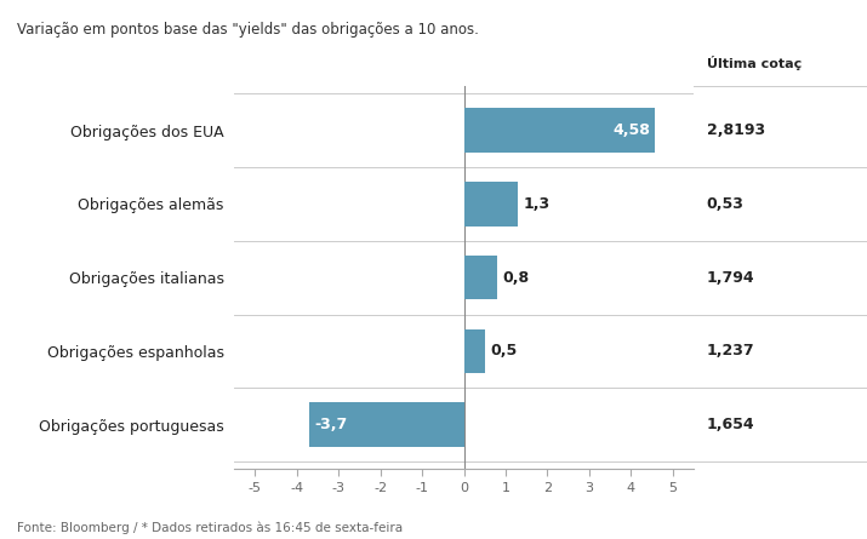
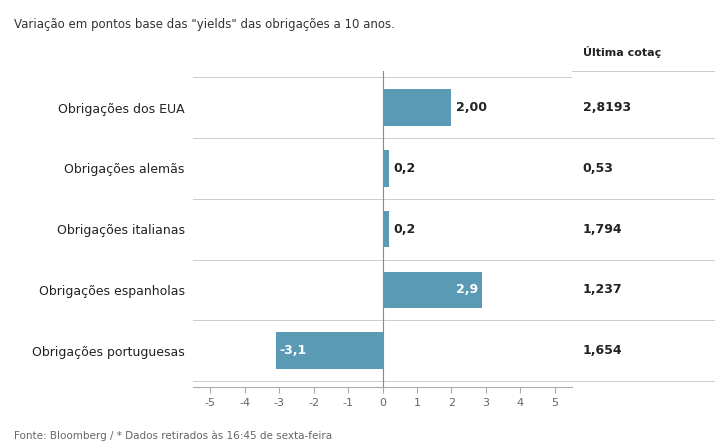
Obrigações dos EUA: 4,58 -> 2,00
Obrigações alemãs: 1,3 -> 0,2
Obrigações italianas: 0,8 -> 0,2
Obrigações espanholas: 0,5 -> 2,9
Obrigações portuguesas: -3,7 -> -3,1
